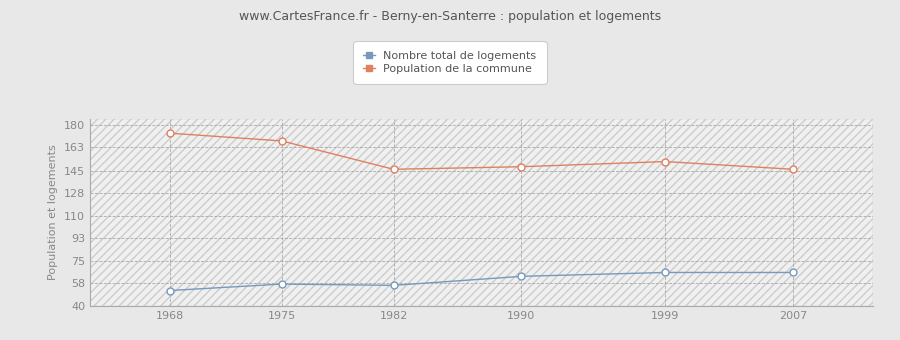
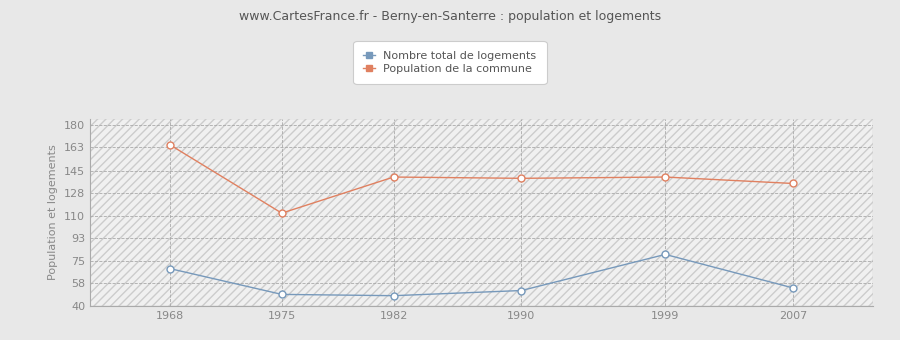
Nombre total de logements/1968: 52 -> 69
Population de la commune/1968: 174 -> 165
Nombre total de logements/1975: 57 -> 49
Population de la commune/1975: 168 -> 112
Nombre total de logements/1982: 56 -> 48
Population de la commune/1982: 146 -> 140
Nombre total de logements/1990: 63 -> 52
Population de la commune/1990: 148 -> 139
Nombre total de logements/1999: 66 -> 80
Population de la commune/1999: 152 -> 140
Nombre total de logements/2007: 66 -> 54
Population de la commune/2007: 146 -> 135
